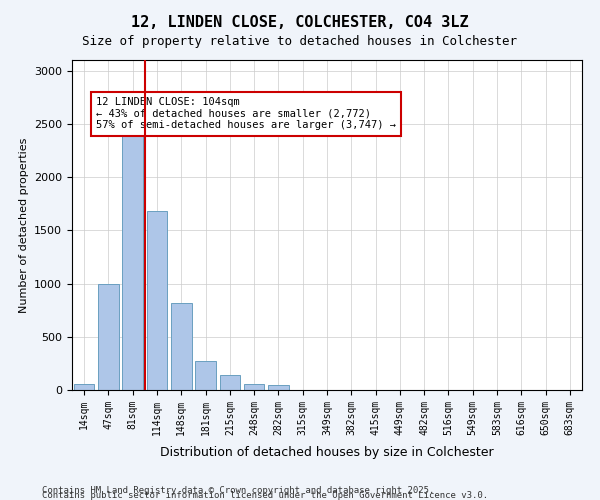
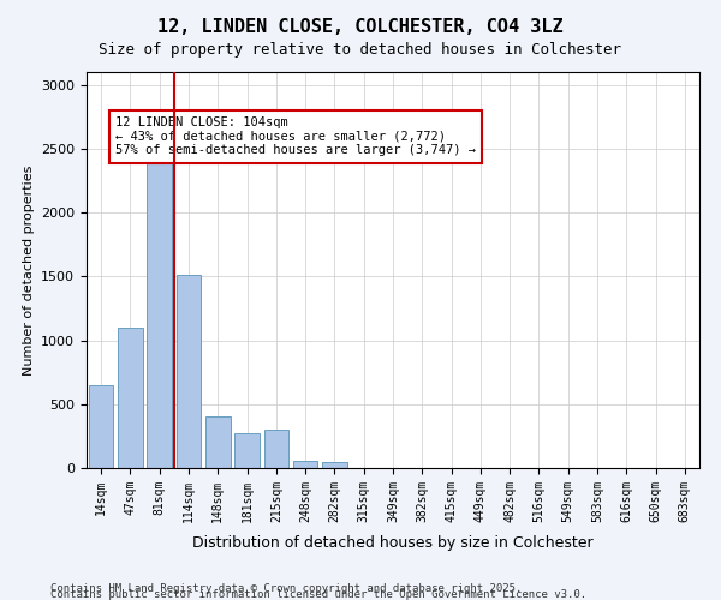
14sqm: 60 -> 650
47sqm: 1000 -> 1100
114sqm: 1680 -> 1510
148sqm: 820 -> 400
215sqm: 140 -> 300
